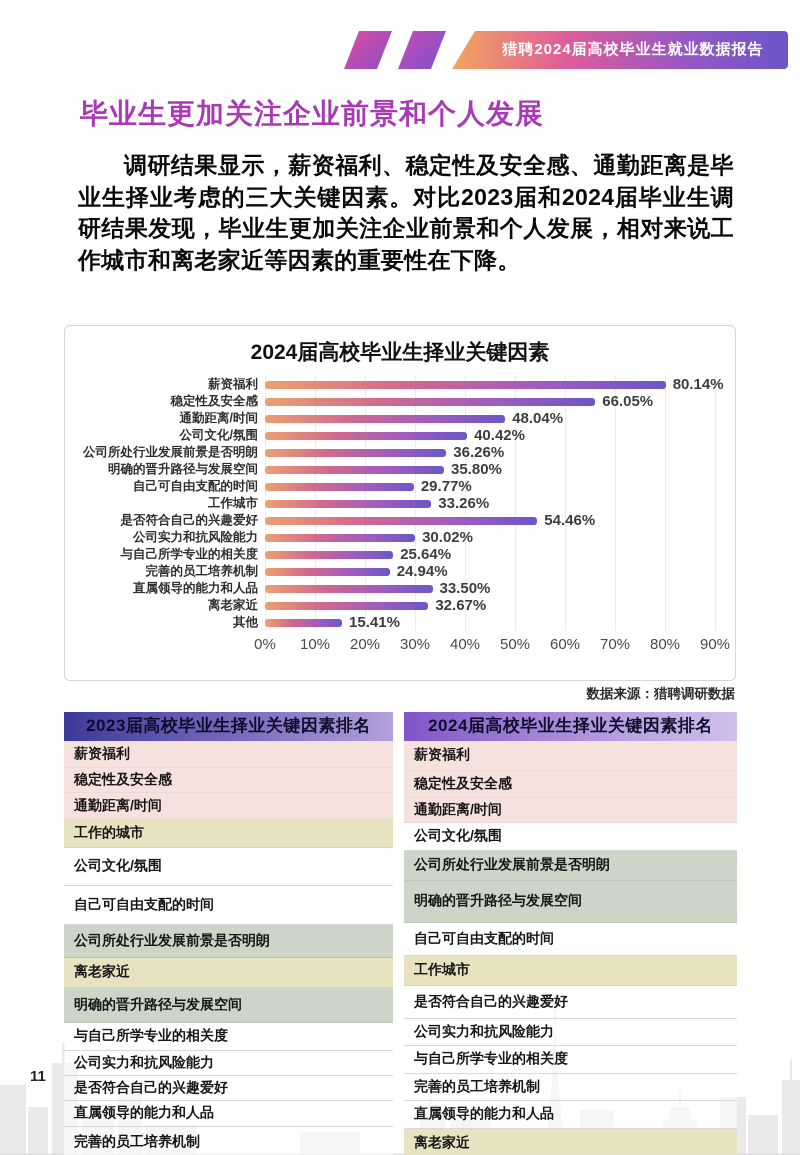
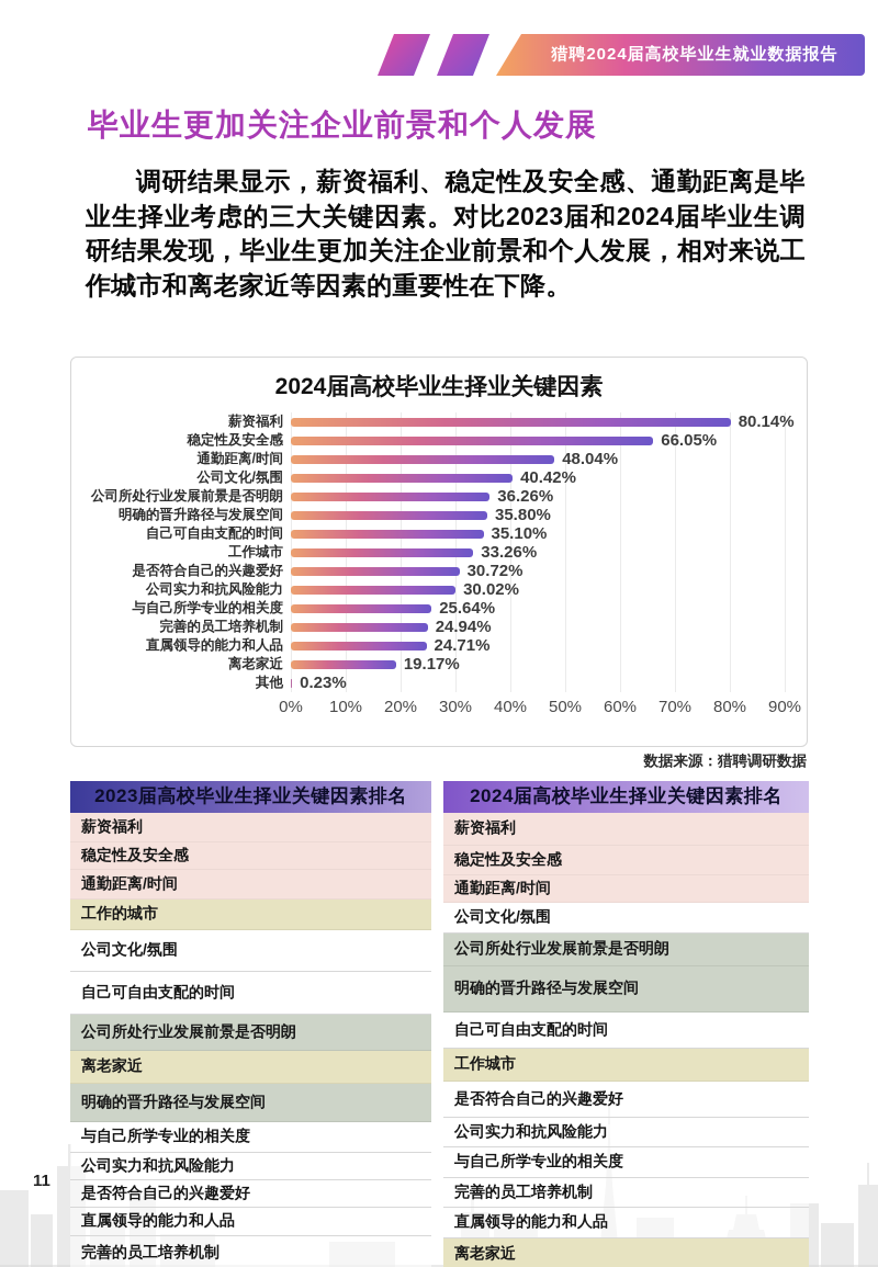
自己可自由支配的时间: 29.77% -> 35.10%
是否符合自己的兴趣爱好: 54.46% -> 30.72%
直属领导的能力和人品: 33.50% -> 24.71%
离老家近: 32.67% -> 19.17%
其他: 15.41% -> 0.23%
